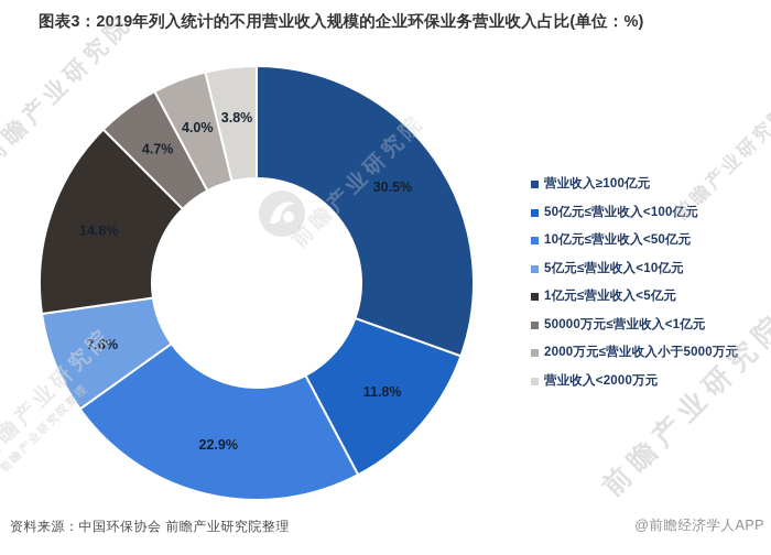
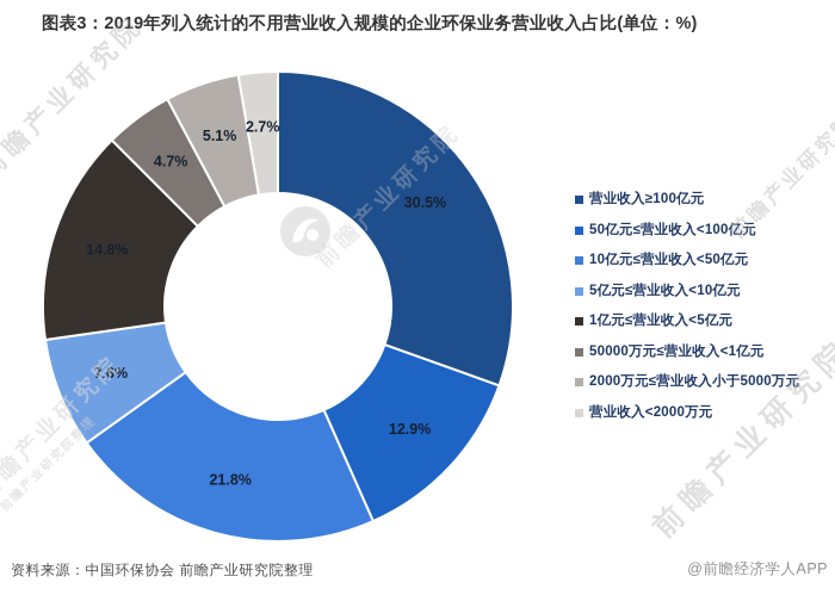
50亿元≤营业收入<100亿元: 11.8% -> 12.9%
10亿元≤营业收入<50亿元: 22.9% -> 21.8%
2000万元≤营业收入小于5000万元: 4.0% -> 5.1%
营业收入<2000万元: 3.8% -> 2.7%
